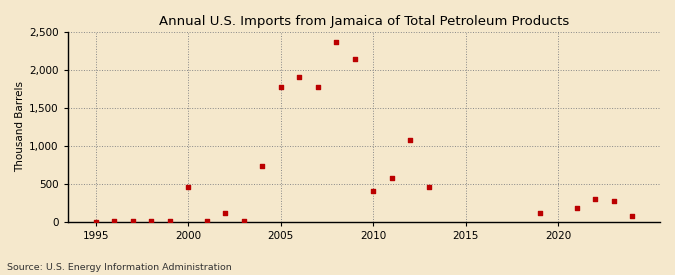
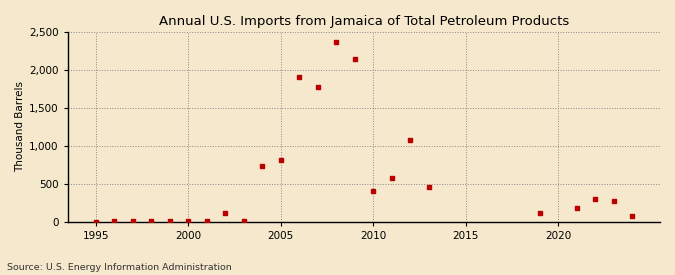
2000: 460 -> 10
2005: 1,780 -> 810
